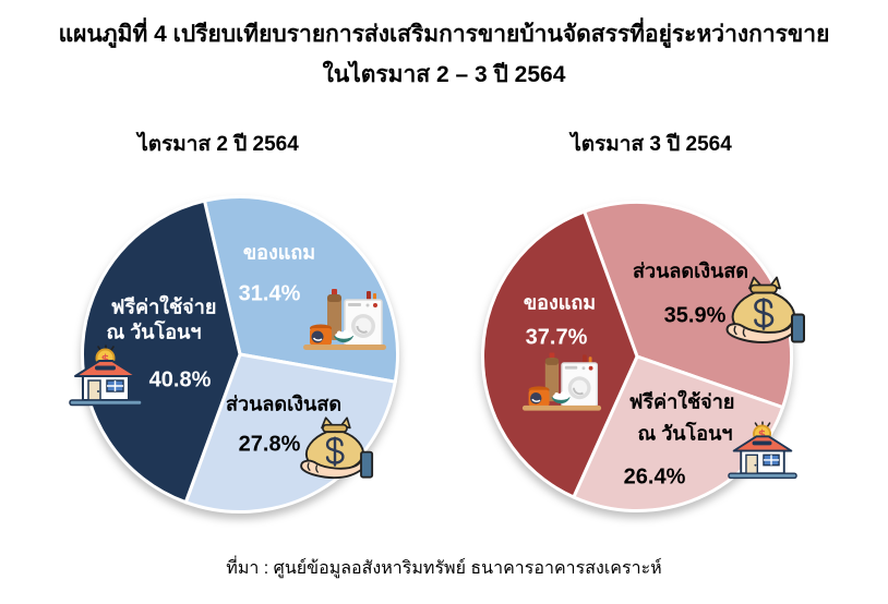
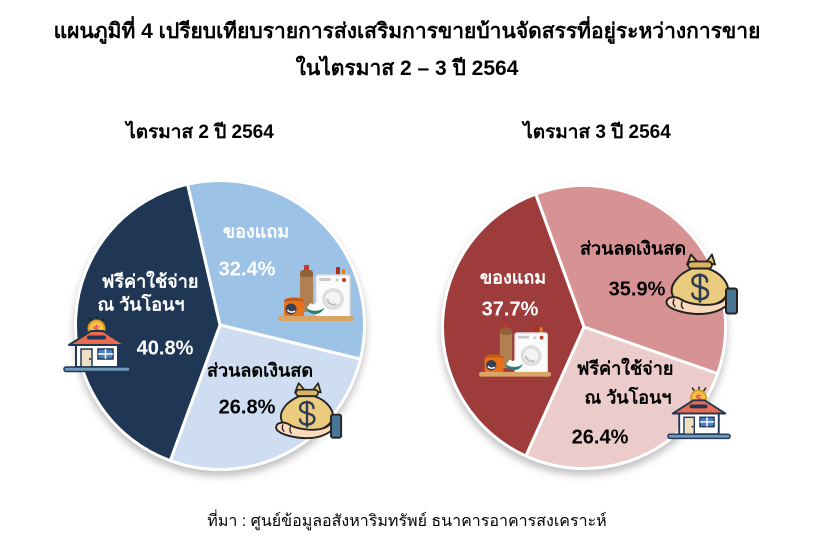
ไตรมาส 2 ปี 2564/ของแถม: 31.4% -> 32.4%
ไตรมาส 2 ปี 2564/ส่วนลดเงินสด: 27.8% -> 26.8%
